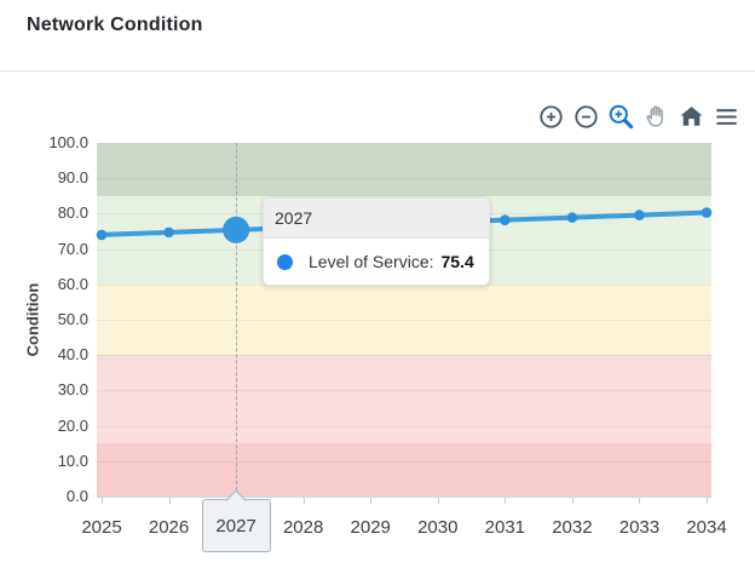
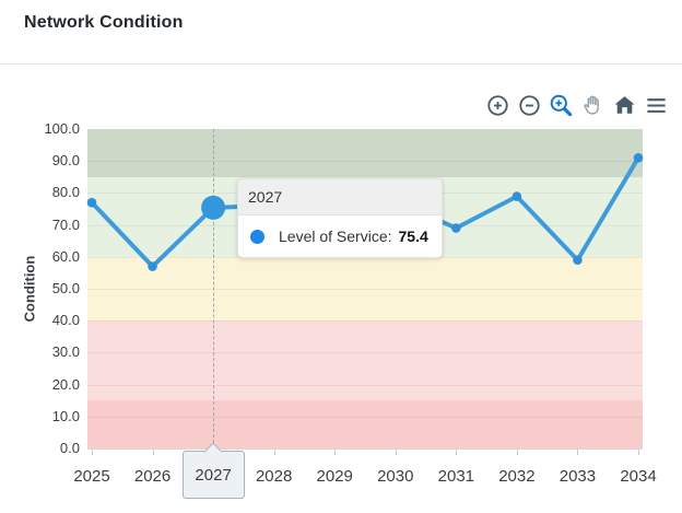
2025: 74 -> 77
2026: 75 -> 57
2031: 78 -> 69
2033: 80 -> 59
2034: 80 -> 91
